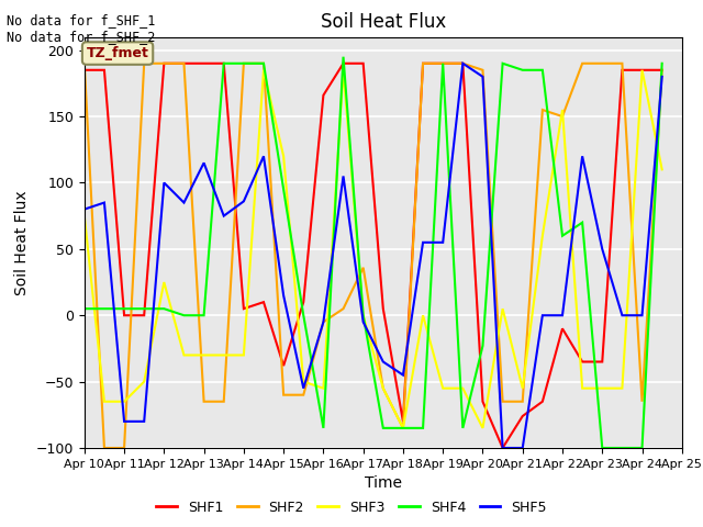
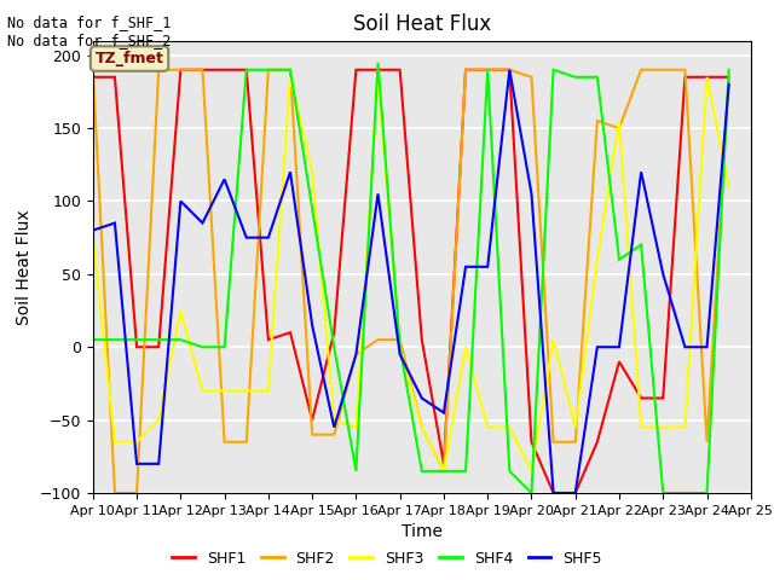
SHF5/Apr 14: 86 -> 75
SHF1/Apr 15: -38 -> -50
SHF1/Apr 16: 166 -> 190
SHF2/Apr 17: 36 -> 5
SHF4/Apr 20: -23 -> -100
SHF5/Apr 20: 180 -> 105
SHF1/Apr 21: -76 -> -100
